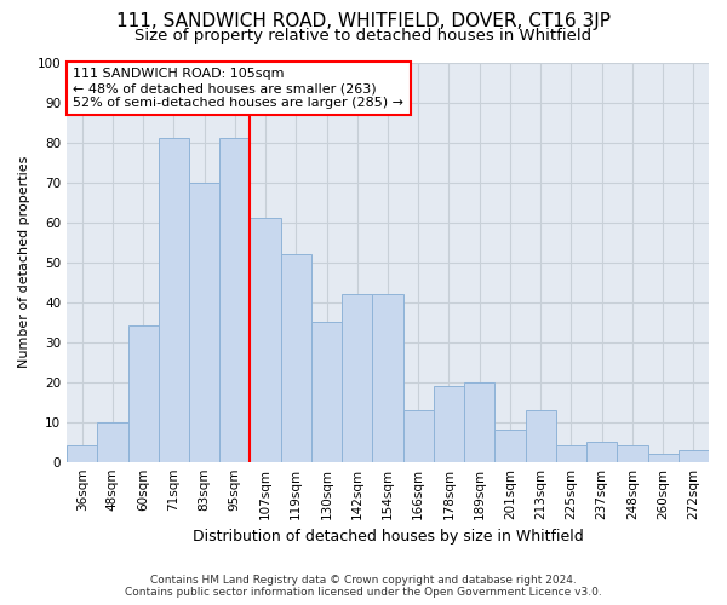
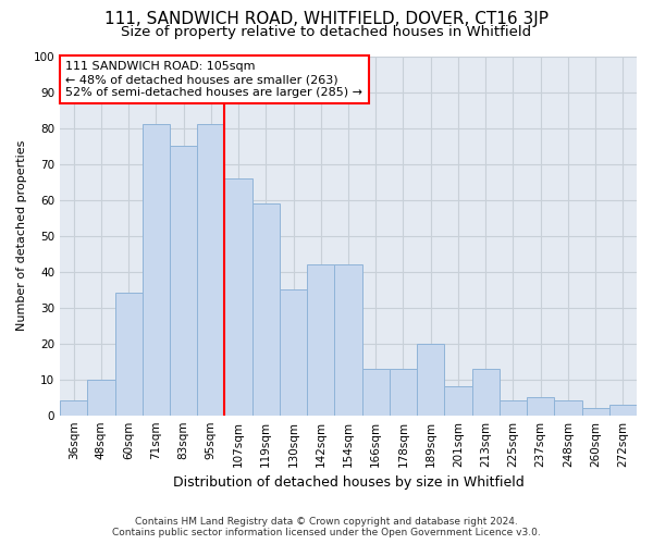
83sqm: 70 -> 75
107sqm: 61 -> 66
119sqm: 52 -> 59
178sqm: 19 -> 13
